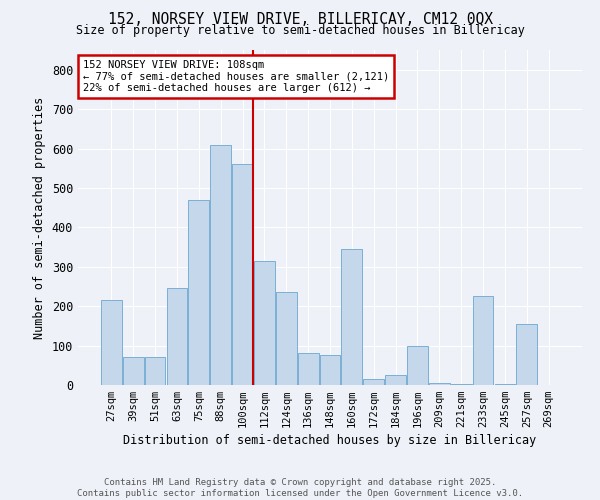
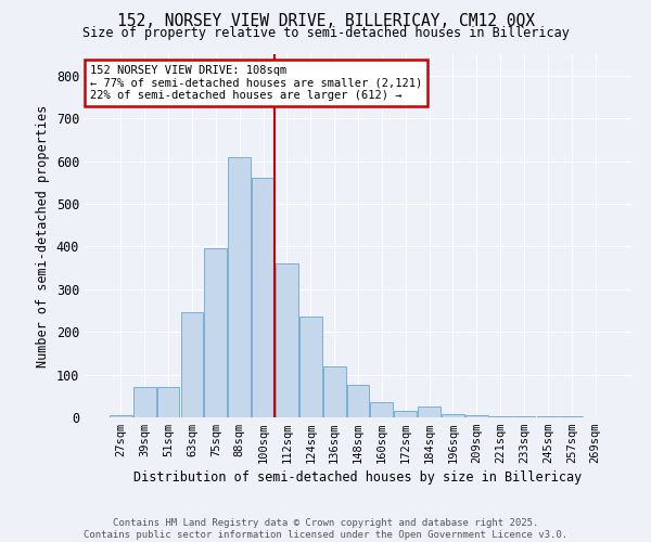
27sqm: 215 -> 5
75sqm: 470 -> 395
112sqm: 315 -> 360
136sqm: 80 -> 120
160sqm: 345 -> 35
196sqm: 100 -> 8
233sqm: 225 -> 2
257sqm: 155 -> 2
